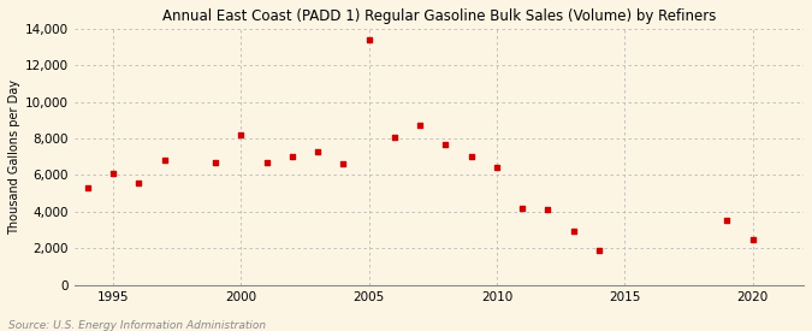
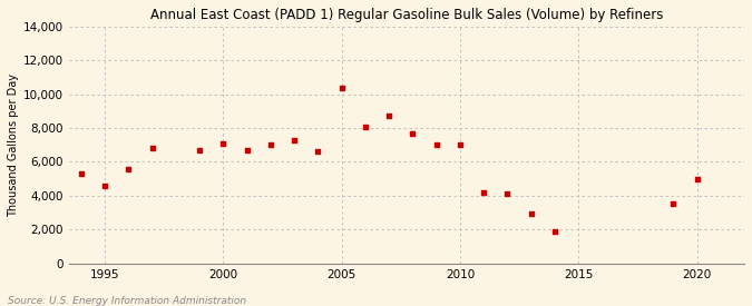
1995: 6,100 -> 4,600
2000: 8,200 -> 7,100
2005: 13,400 -> 10,400
2010: 6,400 -> 7,000
2020: 2,500 -> 5,000
